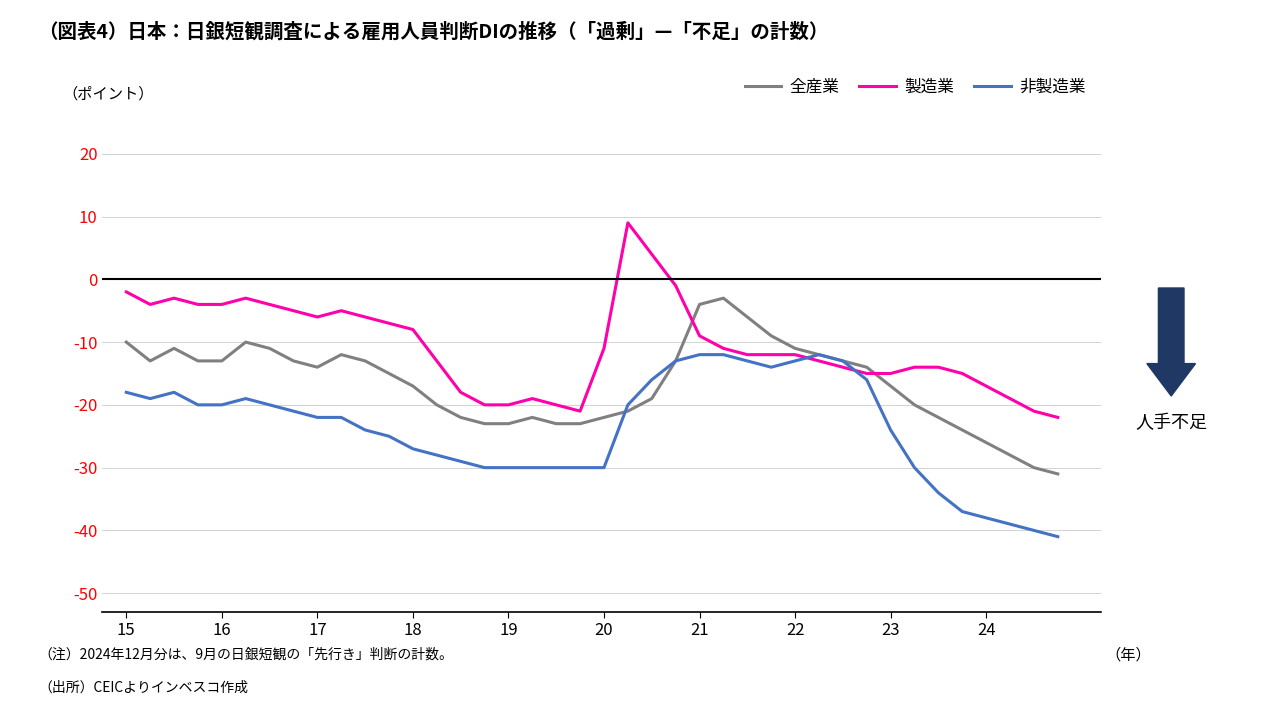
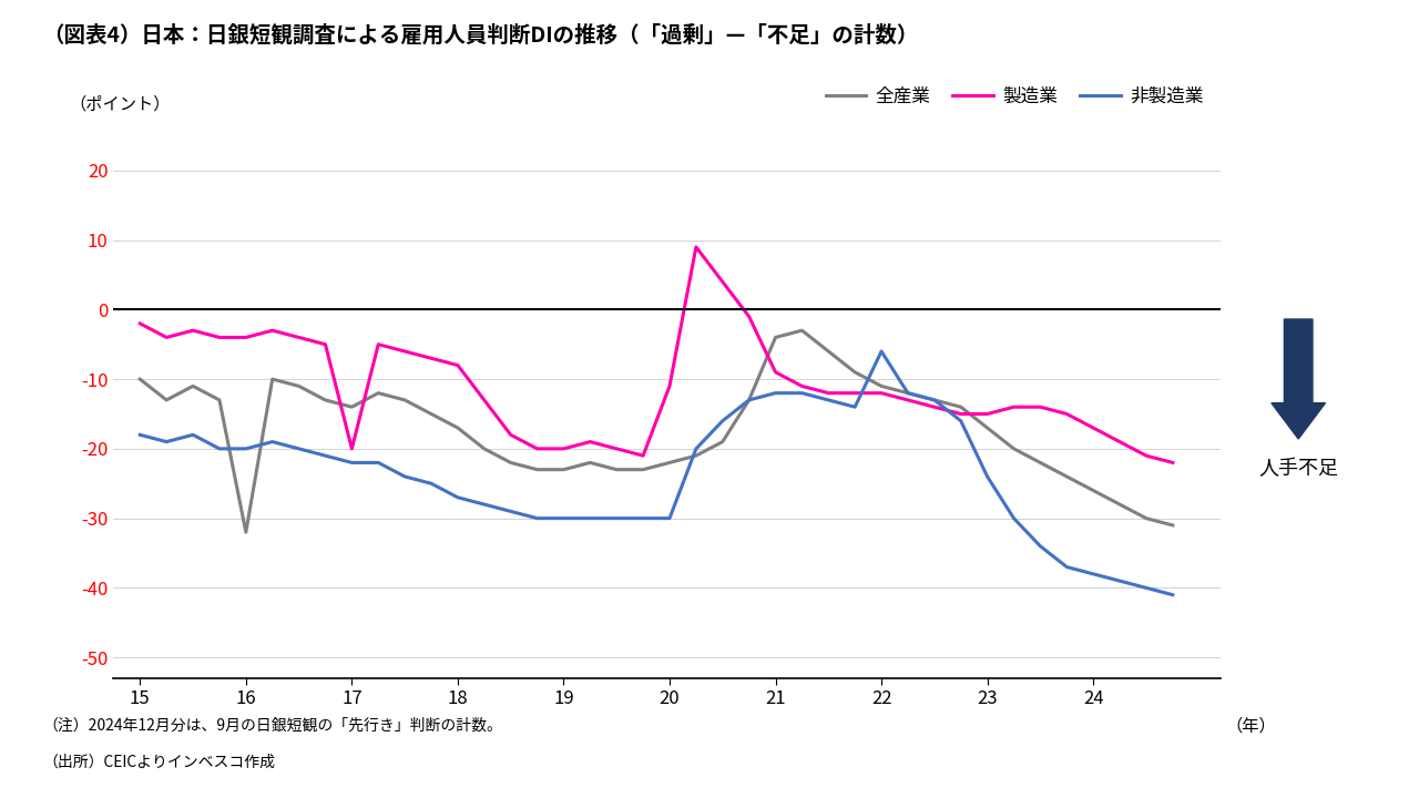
全産業/16: -13 -> -32
製造業/17: -6 -> -20
非製造業/22: -13 -> -6
